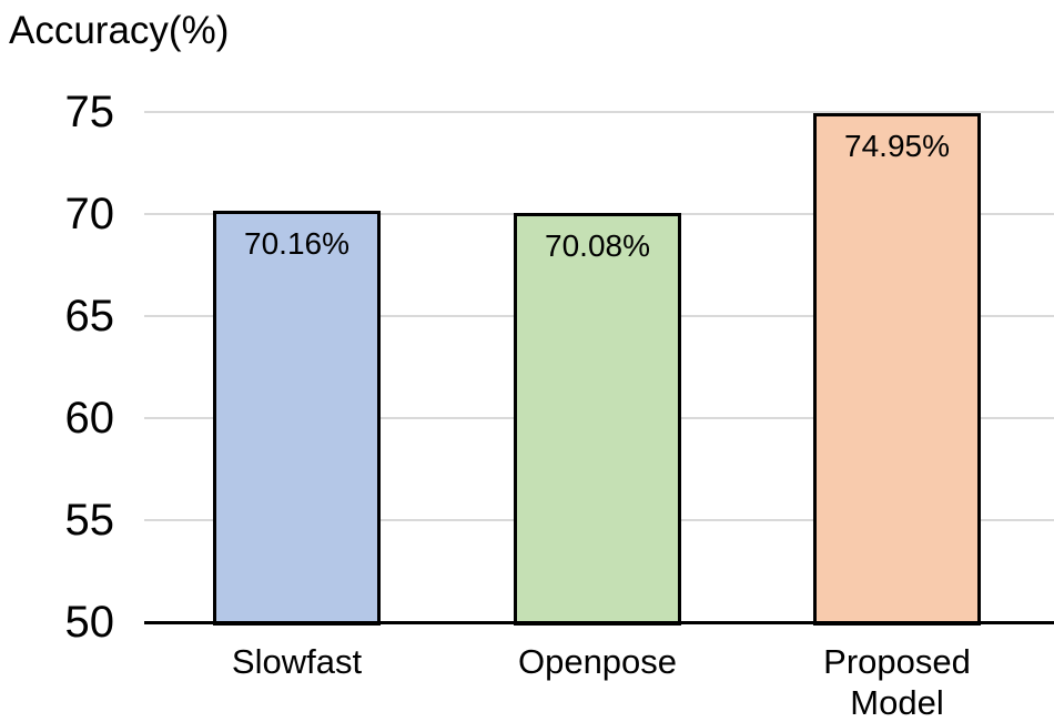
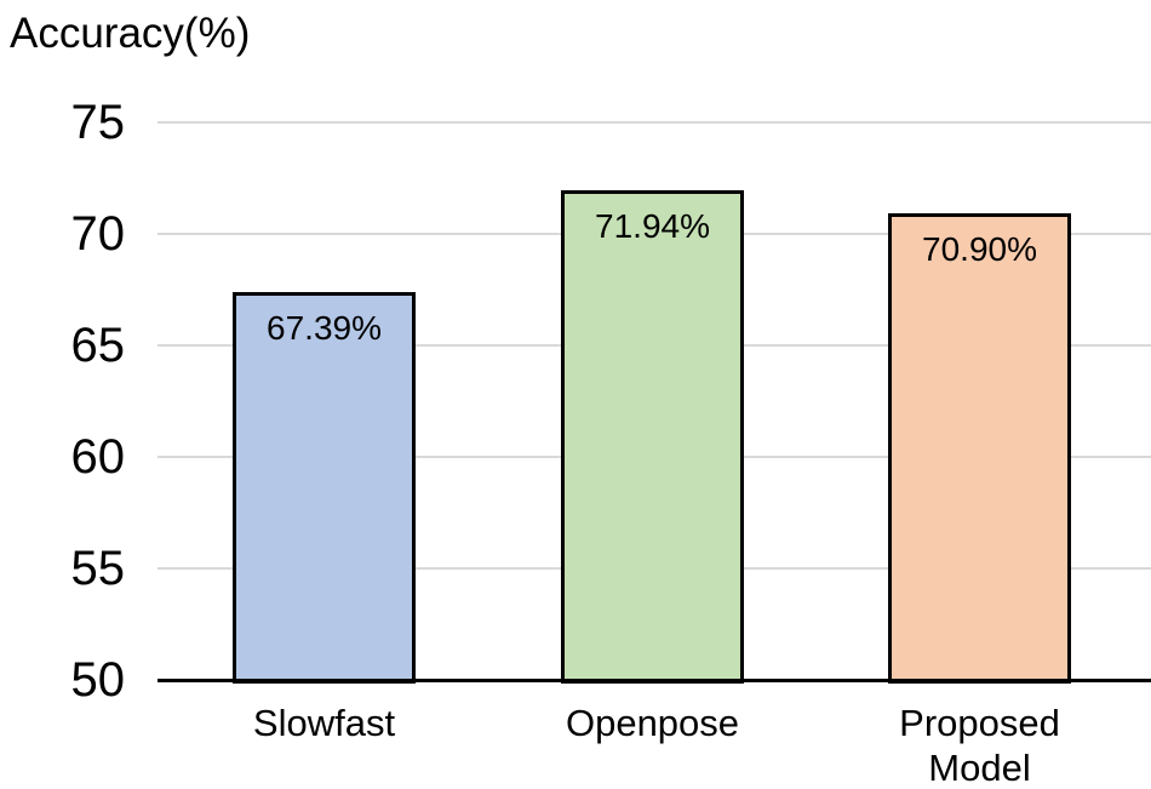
Slowfast: 70.16% -> 67.39%
Openpose: 70.08% -> 71.94%
Proposed Model: 74.95% -> 70.90%
